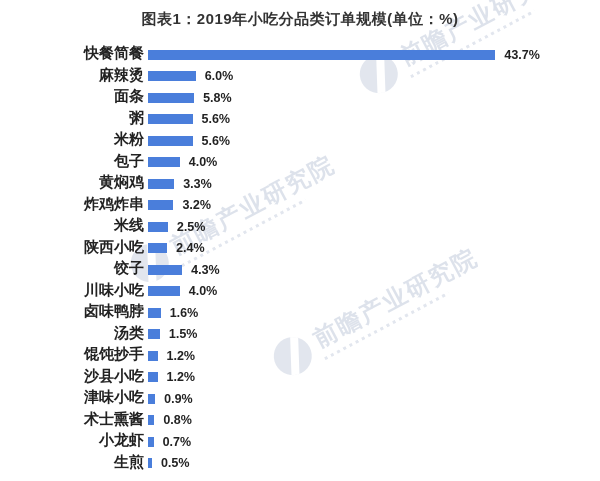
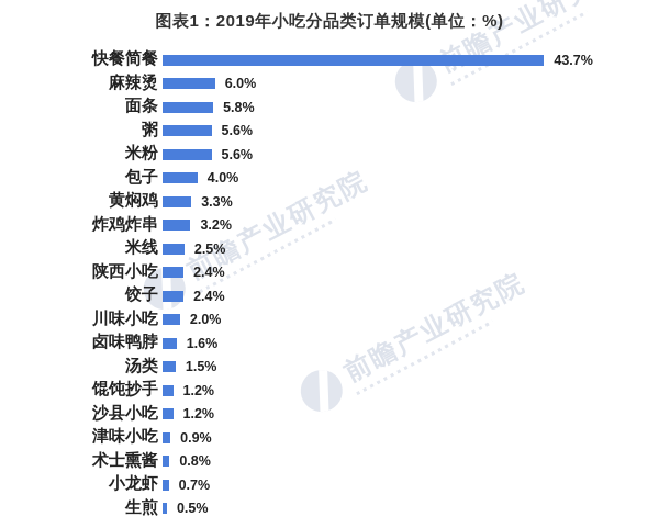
饺子: 4.3% -> 2.4%
川味小吃: 4.0% -> 2.0%
